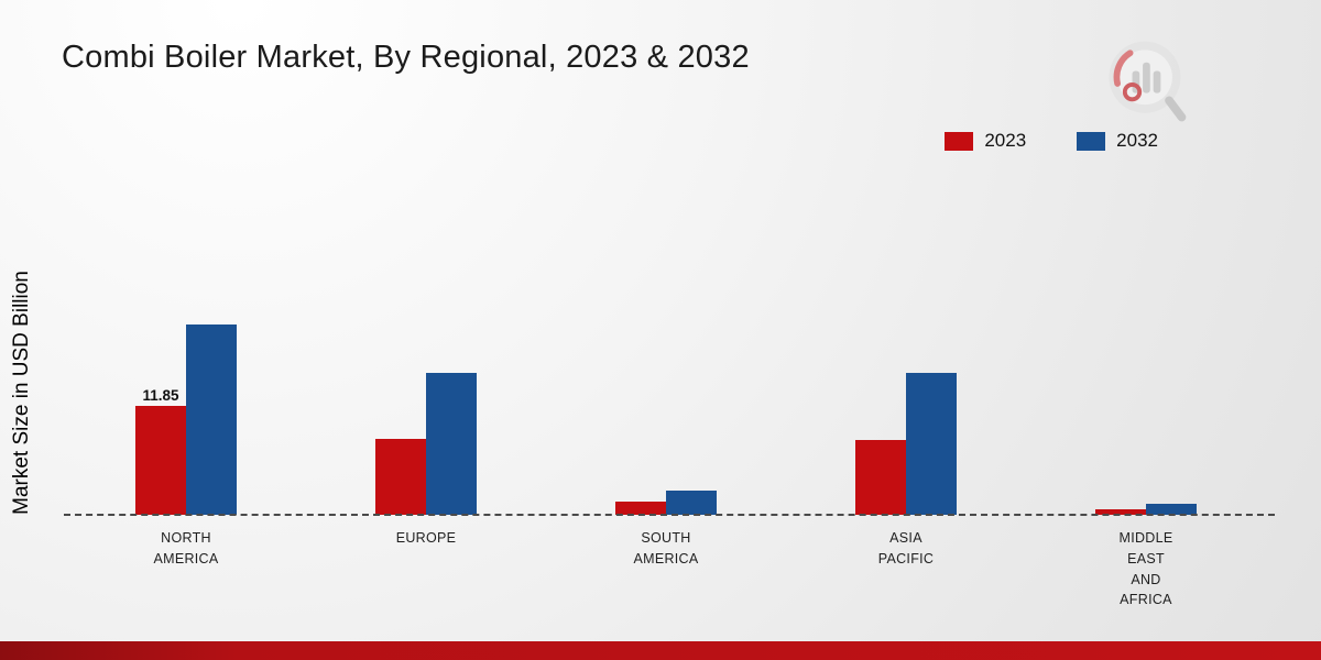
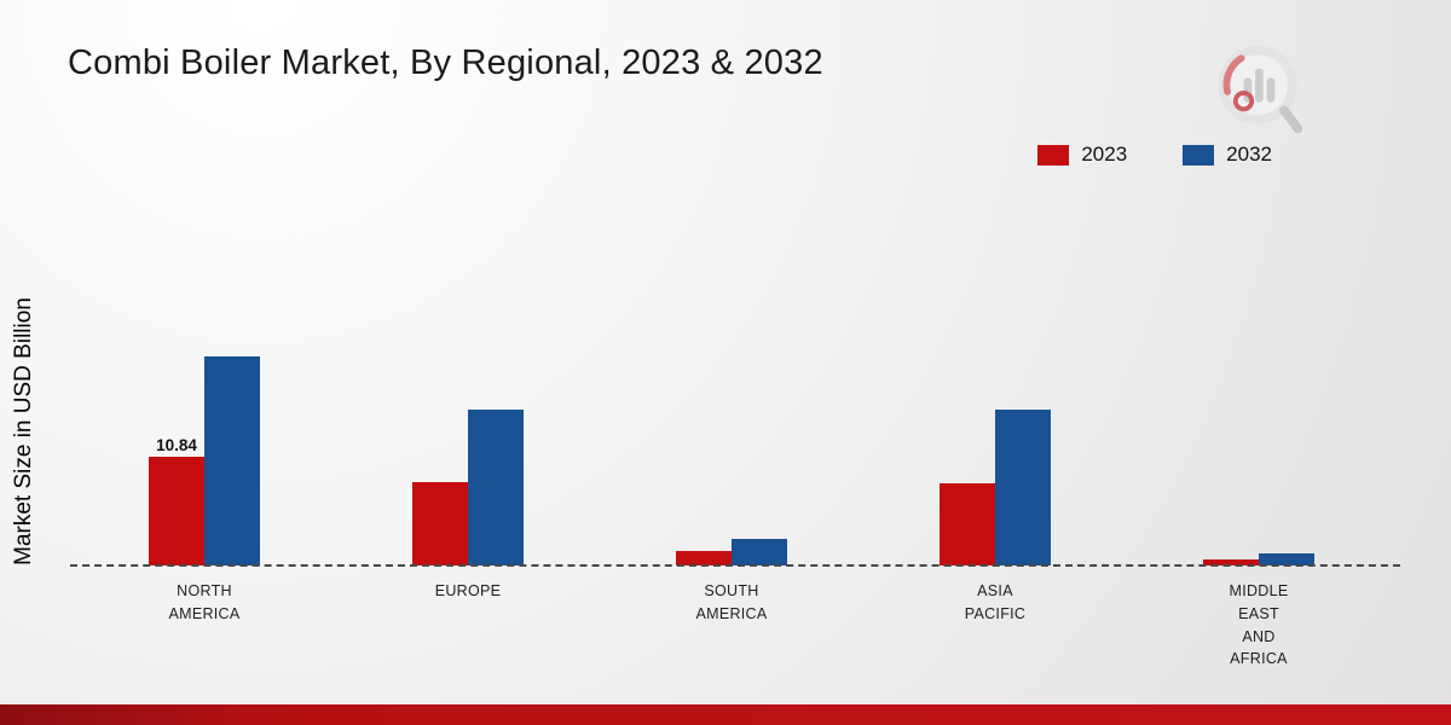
2023/NORTH AMERICA: 11.85 -> 10.84
